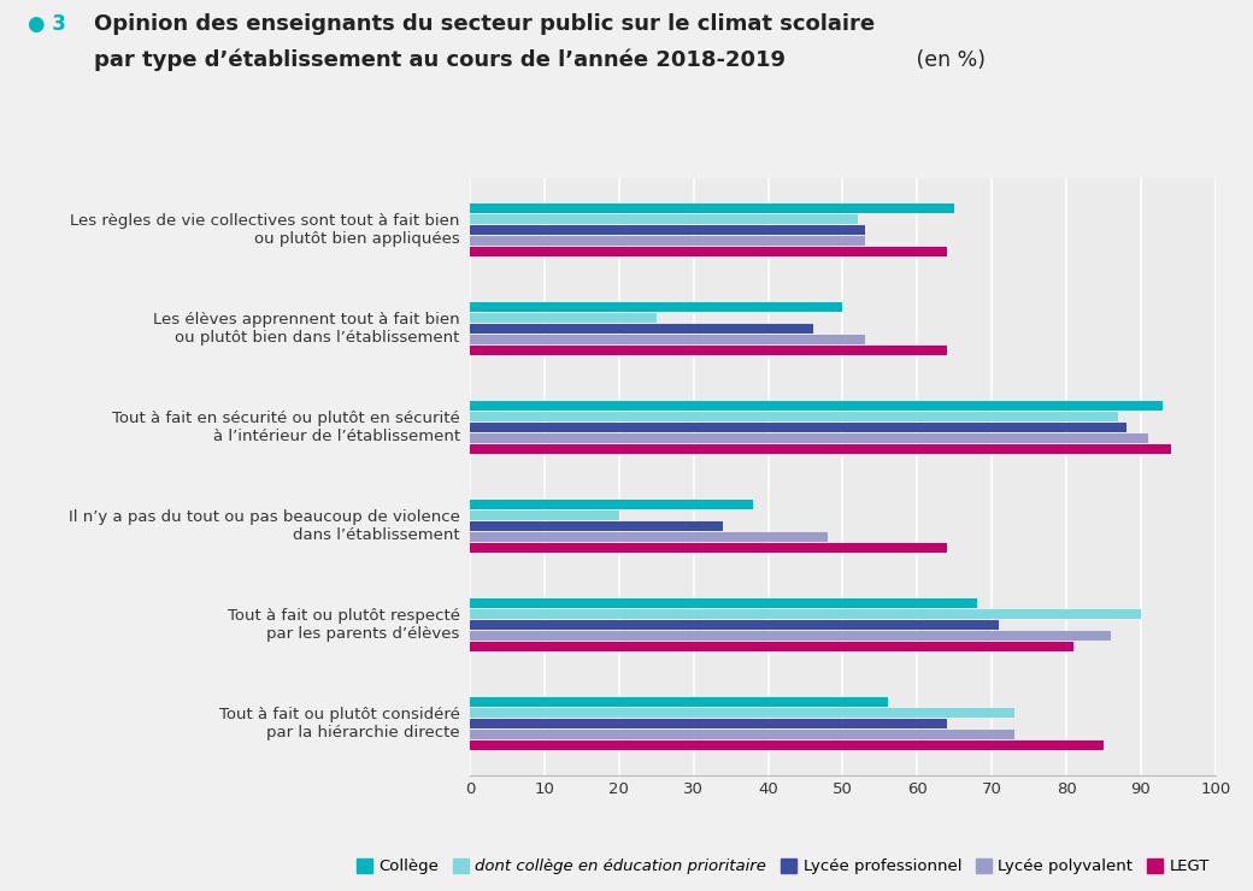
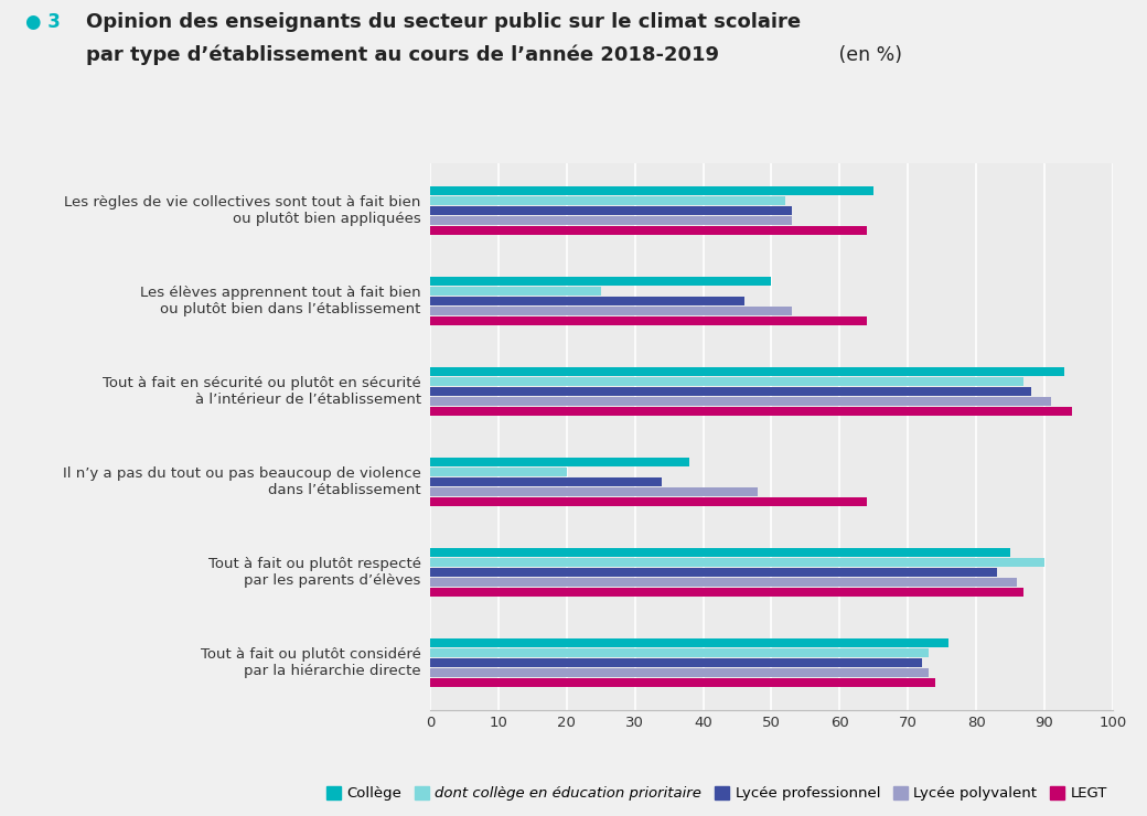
Collège/Tout à fait ou plutôt respecté par les parents d’élèves: 68 -> 85
Lycée professionnel/Tout à fait ou plutôt respecté par les parents d’élèves: 71 -> 83
LEGT/Tout à fait ou plutôt respecté par les parents d’élèves: 81 -> 87
Collège/Tout à fait ou plutôt considéré par la hiérarchie directe: 56 -> 76
Lycée professionnel/Tout à fait ou plutôt considéré par la hiérarchie directe: 64 -> 72
LEGT/Tout à fait ou plutôt considéré par la hiérarchie directe: 85 -> 74
